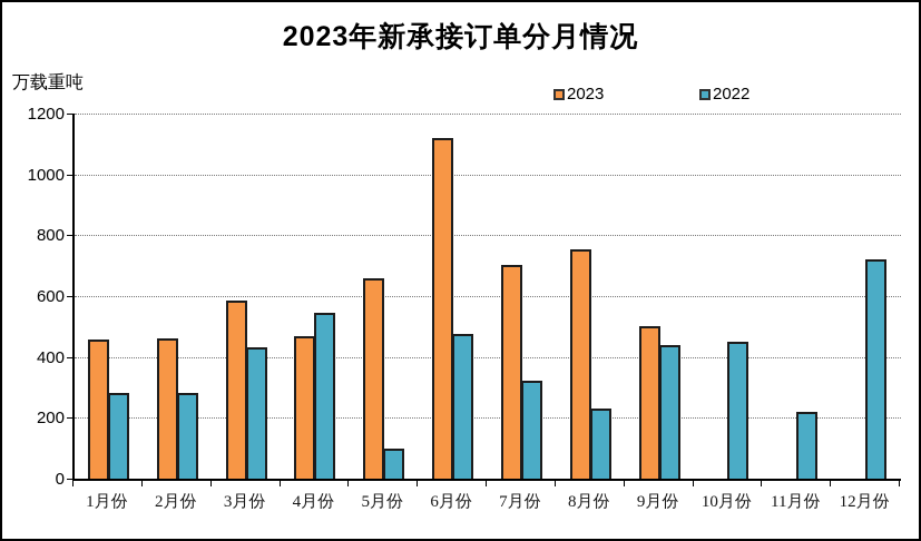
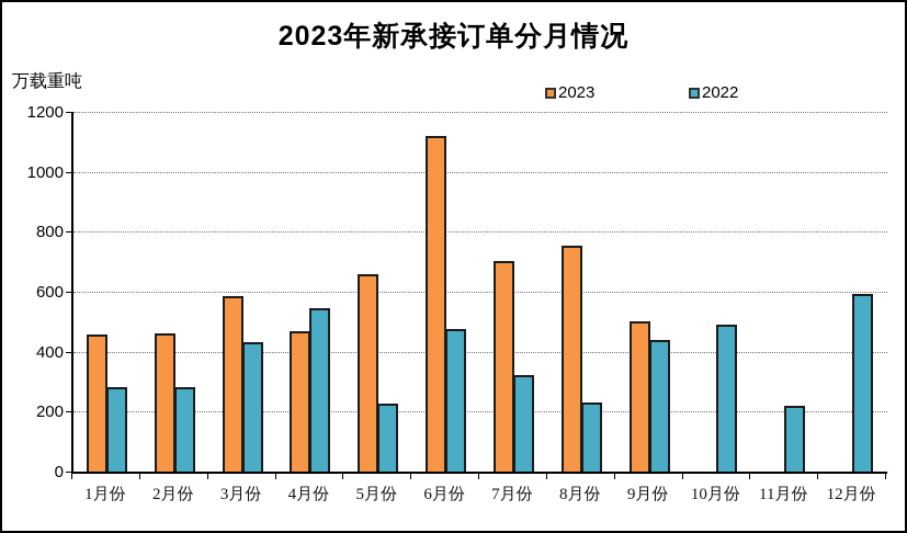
2022/5月份: 100 -> 230
2022/10月份: 450 -> 490
2022/12月份: 720 -> 590
